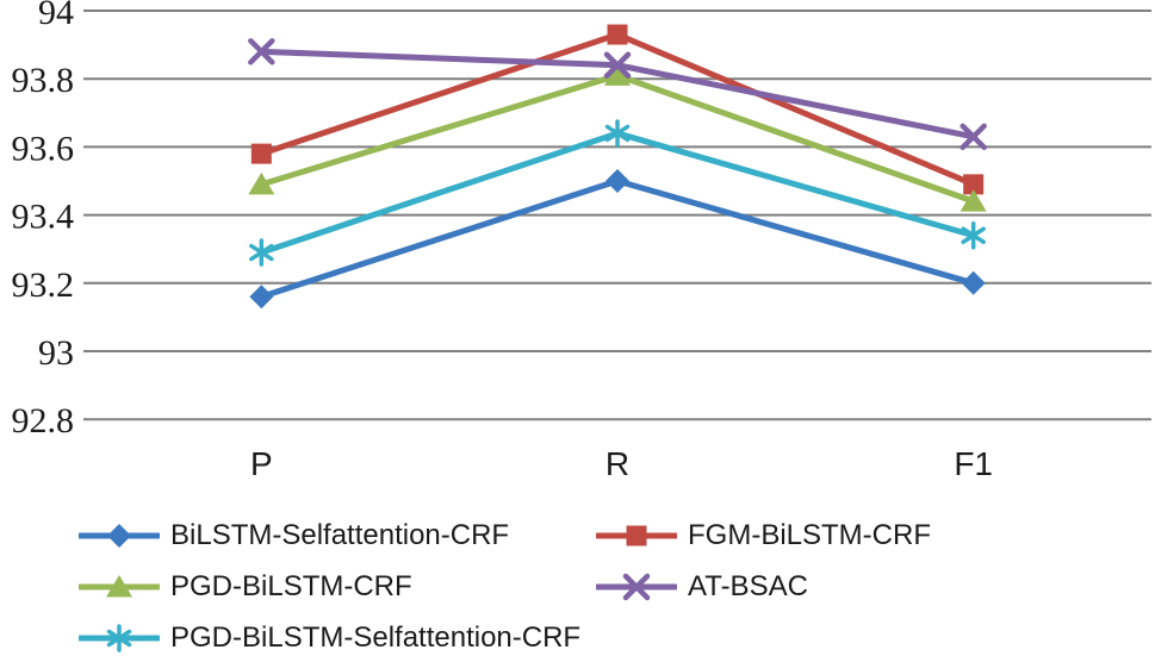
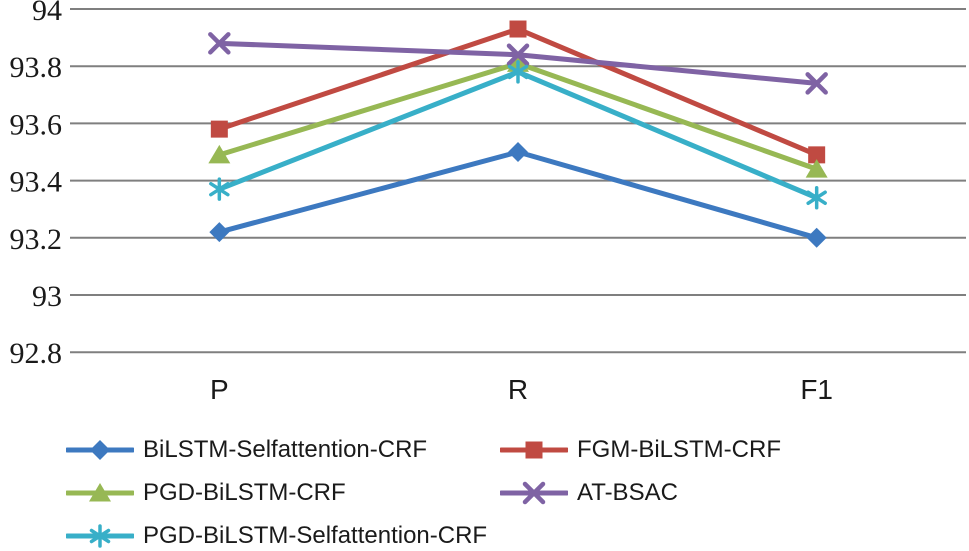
BiLSTM-Selfattention-CRF/P: 93.16 -> 93.22
PGD-BiLSTM-Selfattention-CRF/P: 93.29 -> 93.37
PGD-BiLSTM-Selfattention-CRF/R: 93.64 -> 93.78
AT-BSAC/F1: 93.63 -> 93.74
